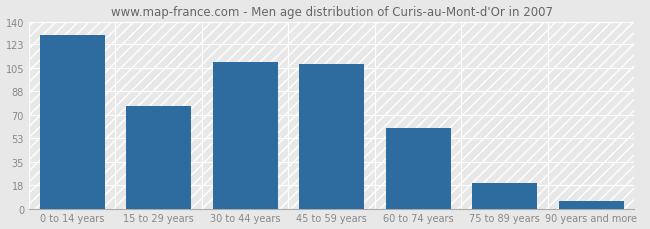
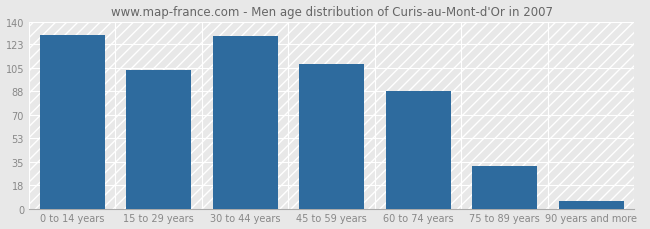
15 to 29 years: 77 -> 104
30 to 44 years: 110 -> 129
60 to 74 years: 60 -> 88
75 to 89 years: 19 -> 32
